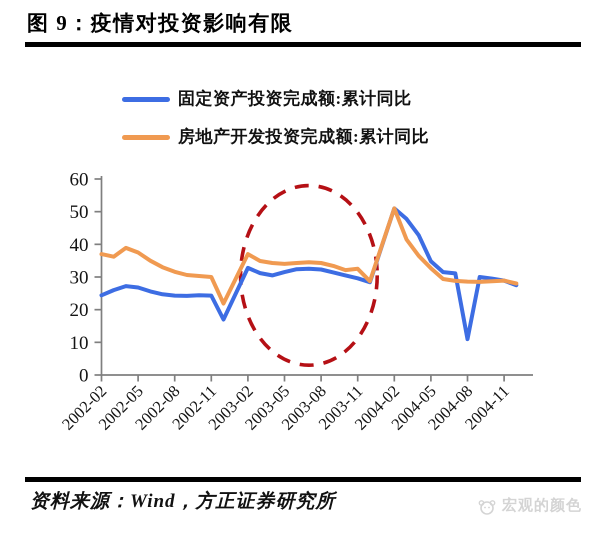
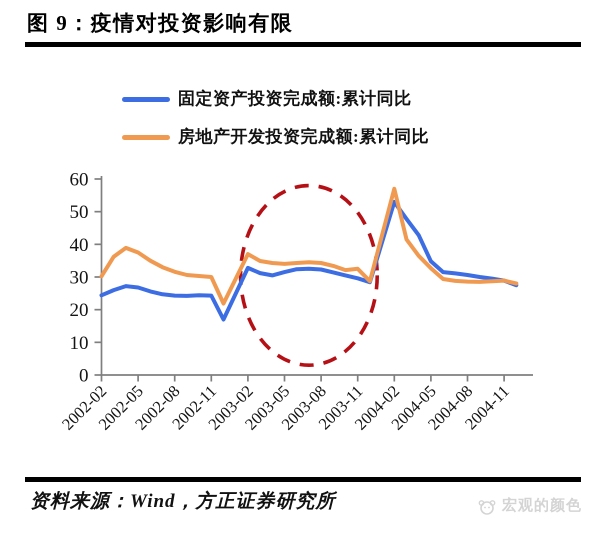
房地产开发投资完成额:累计同比/2002-02: 37 -> 30
固定资产投资完成额:累计同比/2004-02: 51 -> 53
房地产开发投资完成额:累计同比/2004-02: 51 -> 57
固定资产投资完成额:累计同比/2004-08: 11 -> 31
